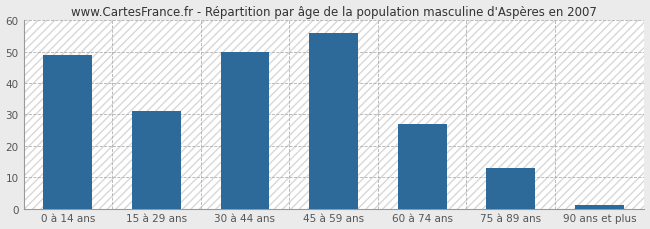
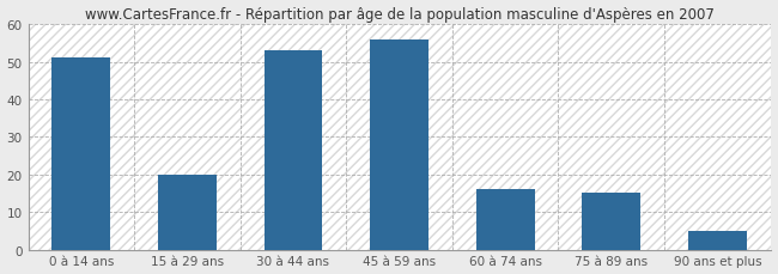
0 à 14 ans: 49 -> 51
15 à 29 ans: 31 -> 20
30 à 44 ans: 50 -> 53
60 à 74 ans: 27 -> 16
75 à 89 ans: 13 -> 15
90 ans et plus: 1 -> 5
